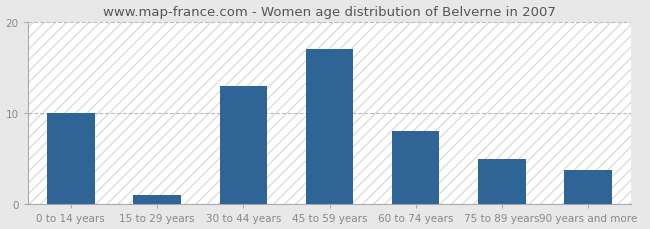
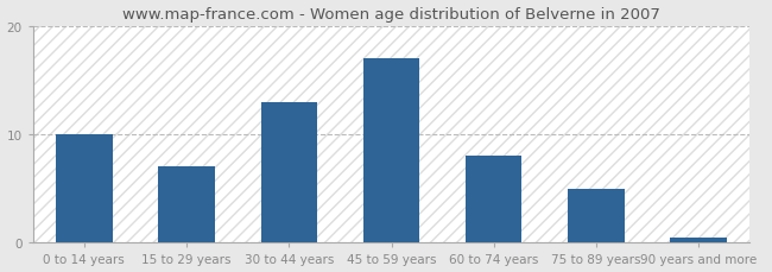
15 to 29 years: 1.0 -> 7.0
90 years and more: 3.8 -> 0.5
